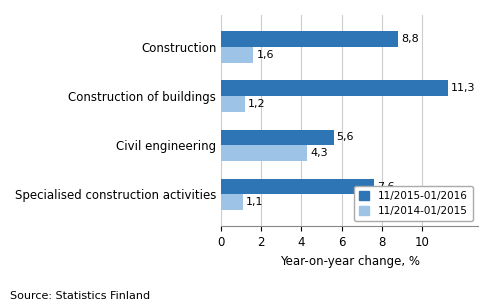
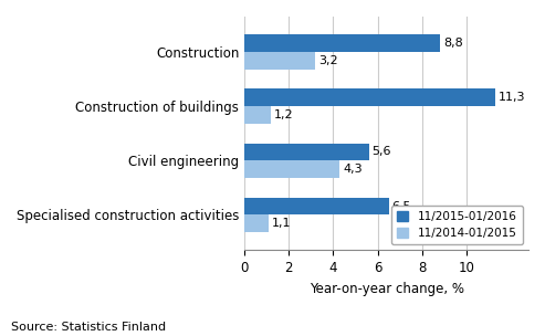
11/2014-01/2015/Construction: 1,6 -> 3,2
11/2015-01/2016/Specialised construction activities: 7,6 -> 6,5
